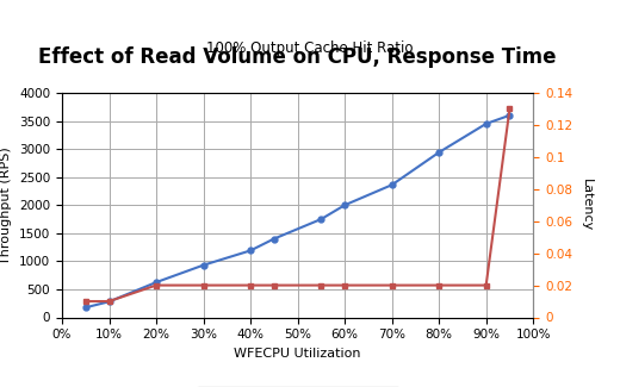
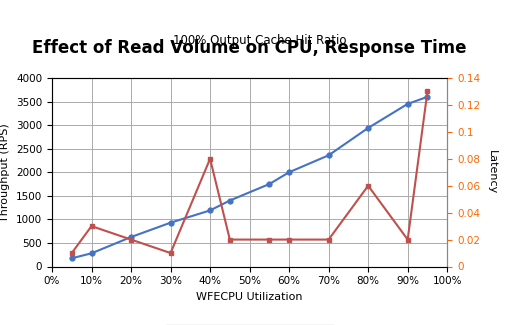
Latency/10%: 0.01 -> 0.03
Latency/30%: 0.02 -> 0.01
Latency/40%: 0.02 -> 0.08
Latency/80%: 0.02 -> 0.06
